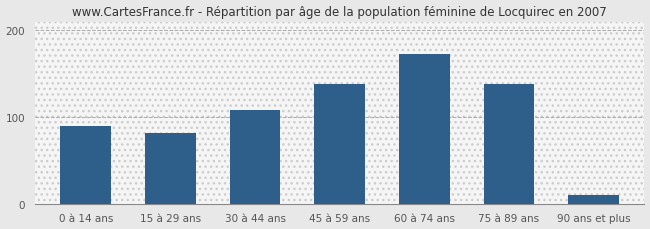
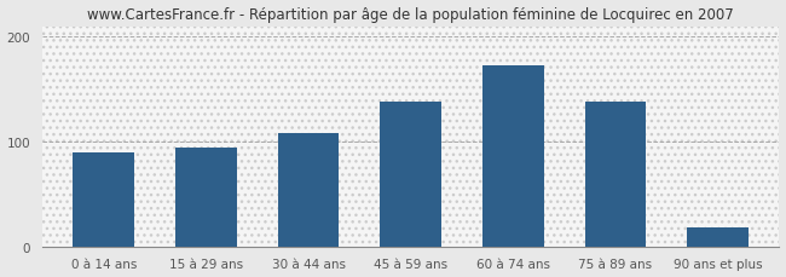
15 à 29 ans: 82 -> 94
90 ans et plus: 10 -> 18
